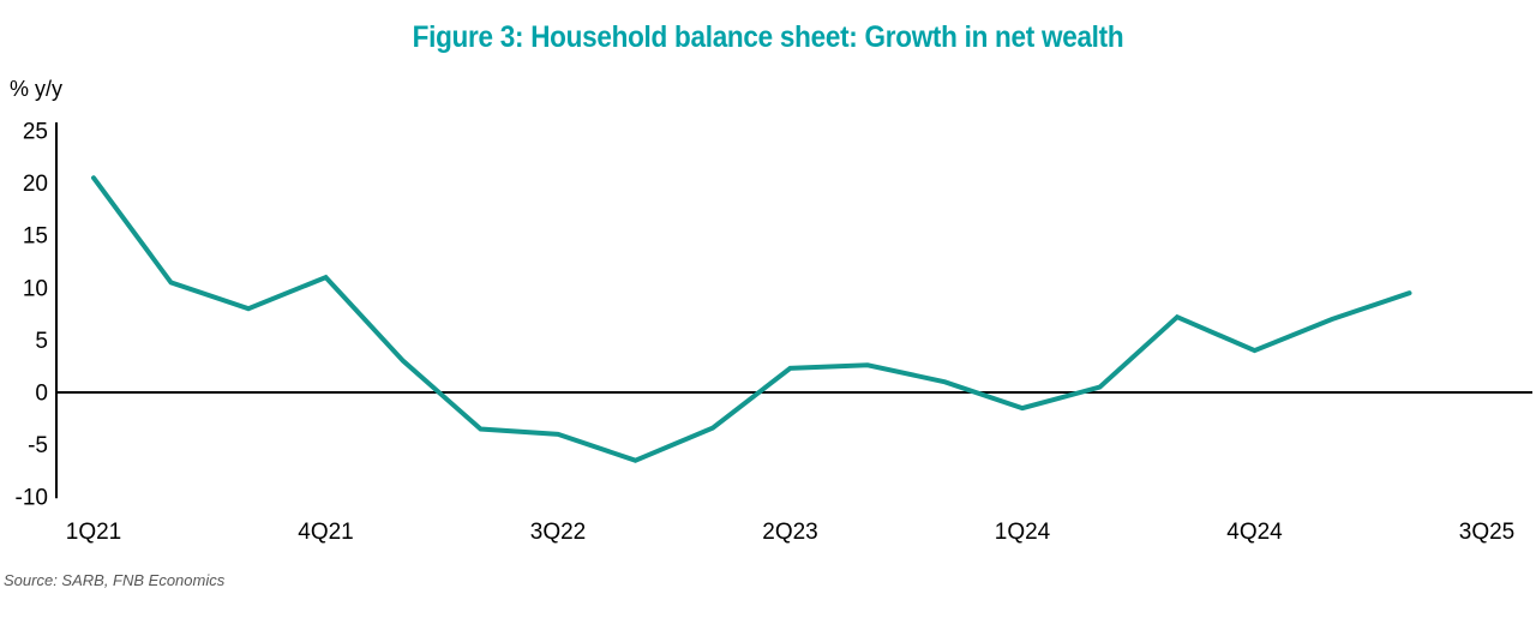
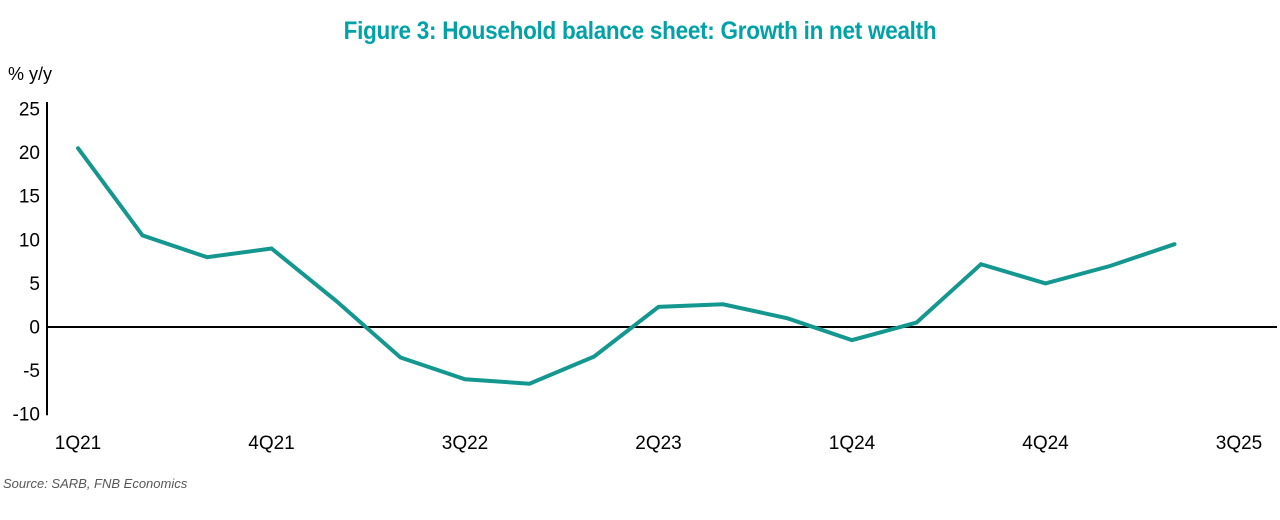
4Q21: 11 -> 9
3Q22: -4 -> -6
4Q24: 4 -> 5
